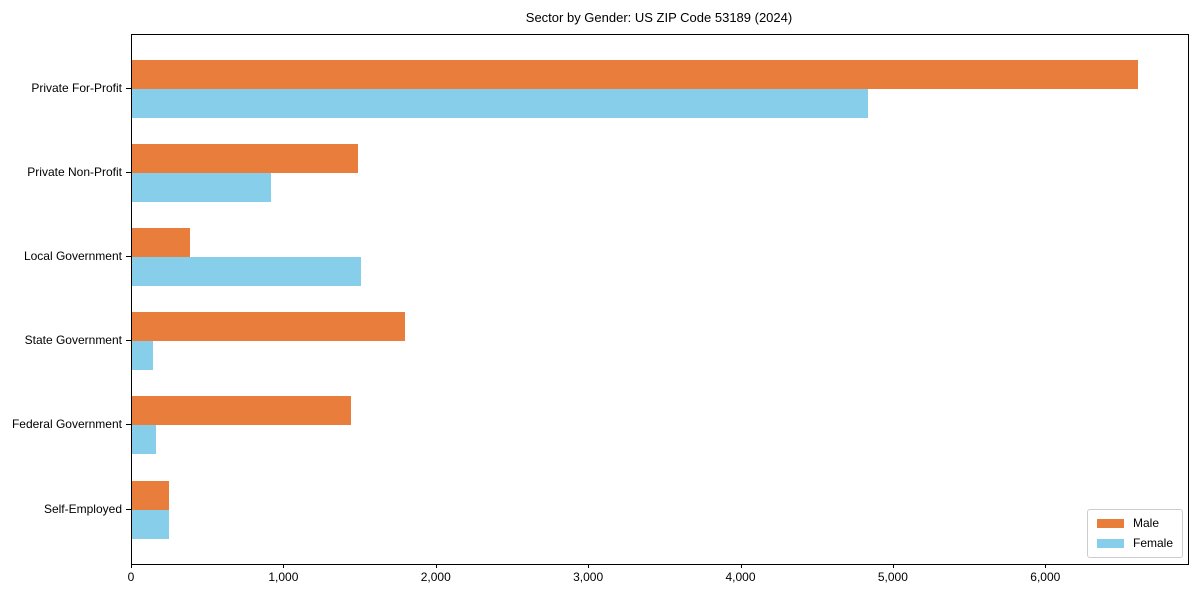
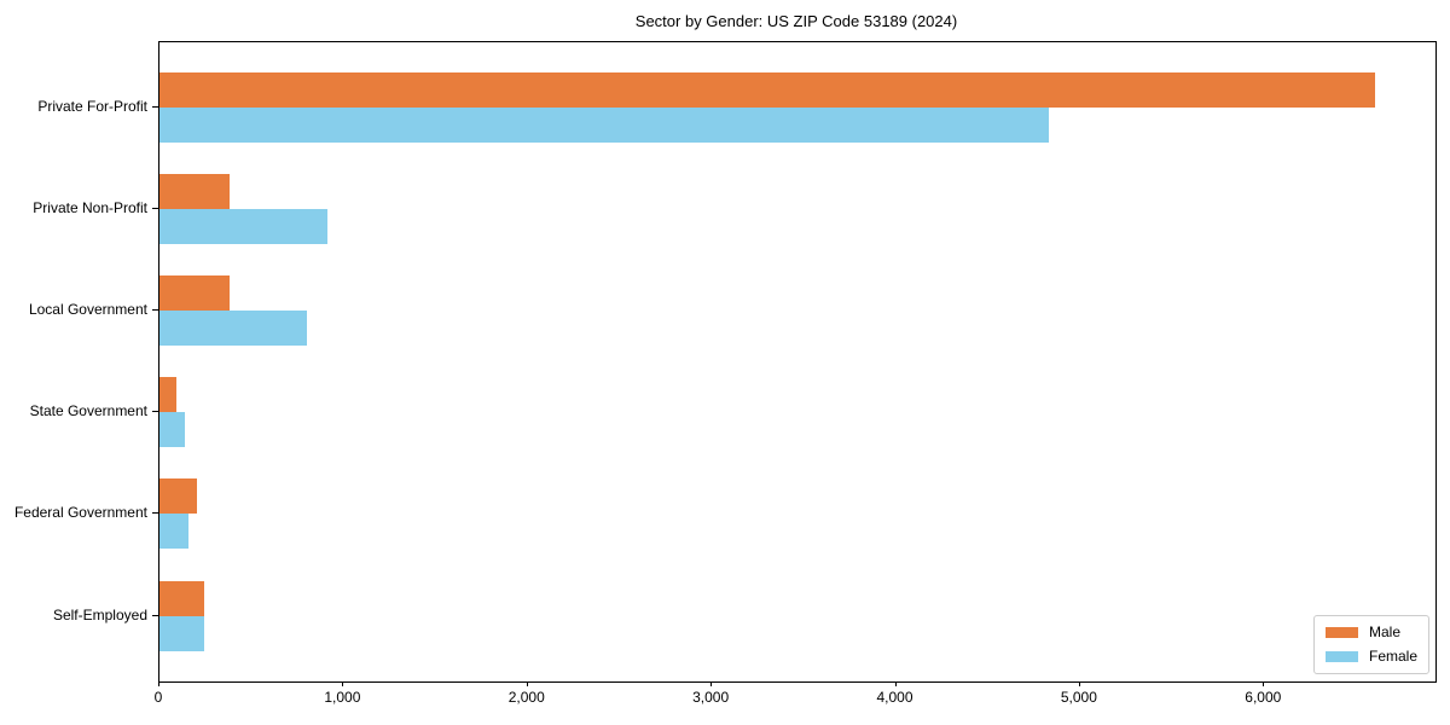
Male/Private Non-Profit: 1480 -> 380
Female/Local Government: 1500 -> 800
Male/State Government: 1790 -> 90
Male/Federal Government: 1440 -> 200
